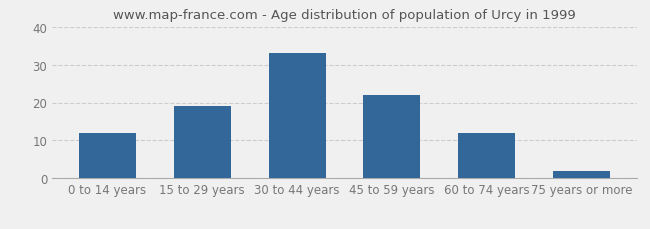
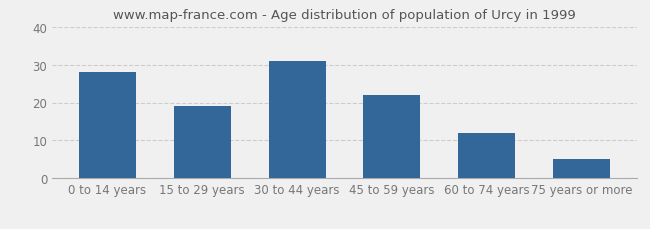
0 to 14 years: 12 -> 28
30 to 44 years: 33 -> 31
75 years or more: 2 -> 5
